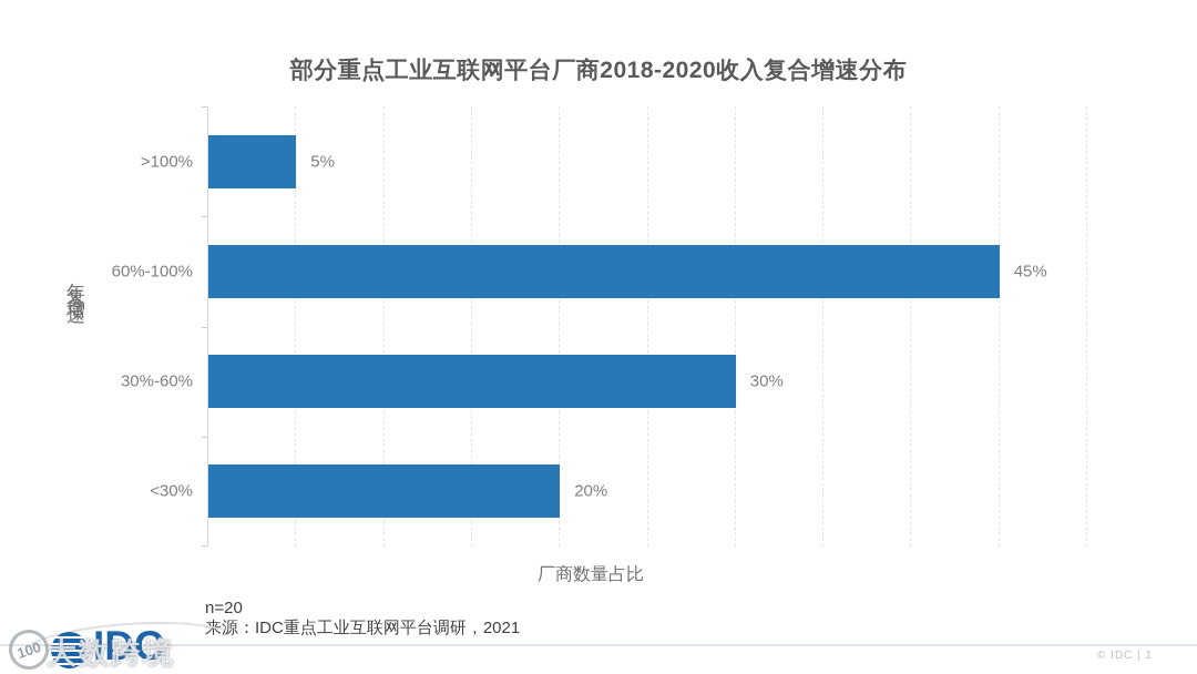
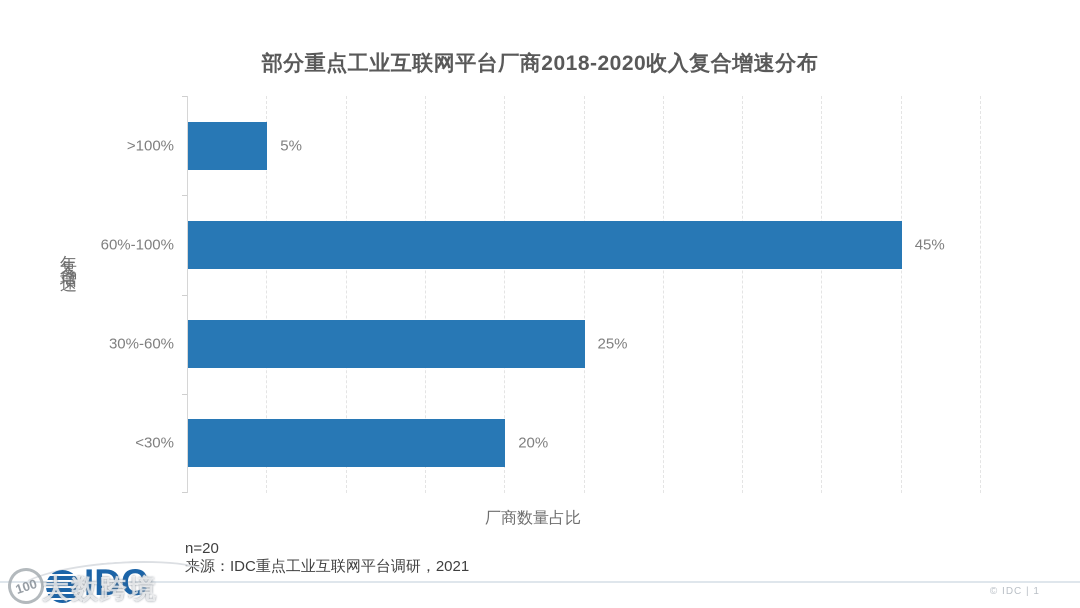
30%-60%: 30% -> 25%
